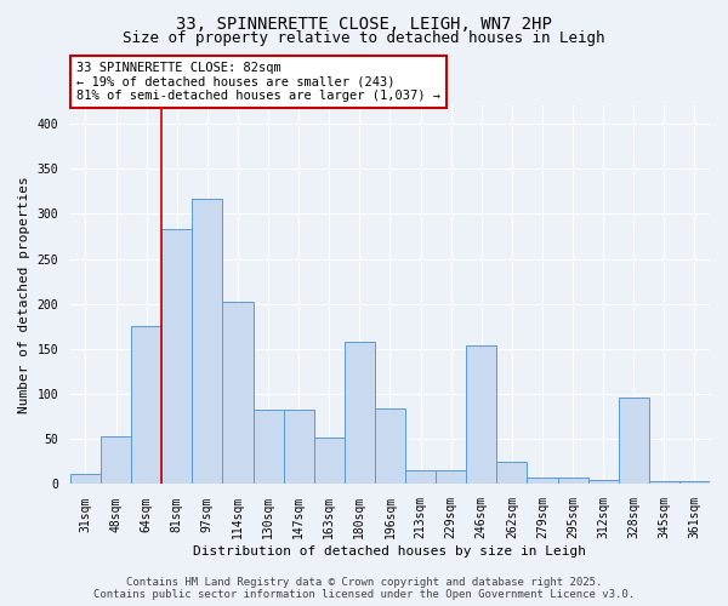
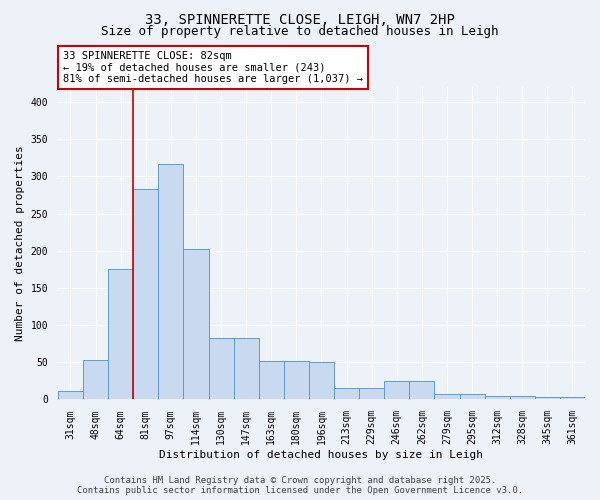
180sqm: 158 -> 52
196sqm: 84 -> 50
246sqm: 154 -> 25
328sqm: 96 -> 5
